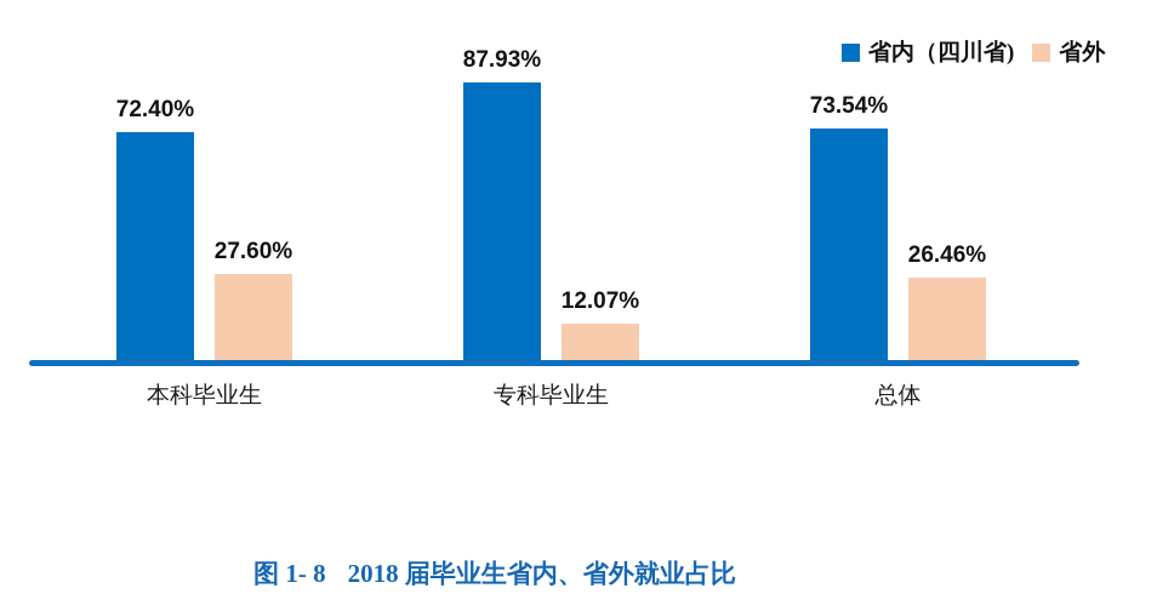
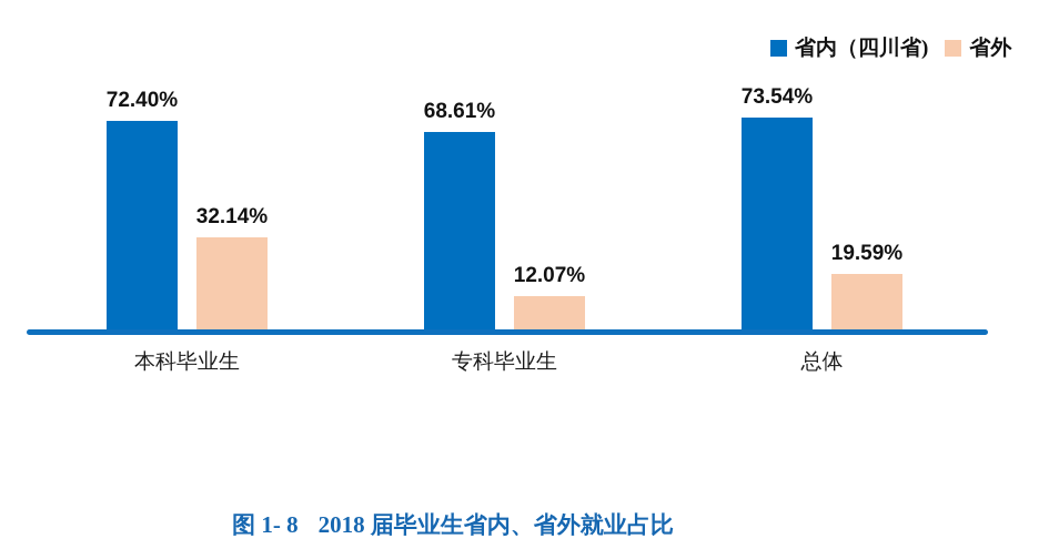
省外/本科毕业生: 27.60% -> 32.14%
省内（四川省)/专科毕业生: 87.93% -> 68.61%
省外/总体: 26.46% -> 19.59%
